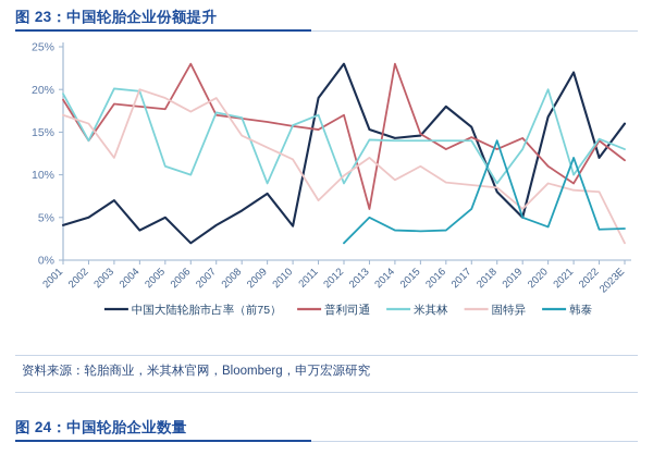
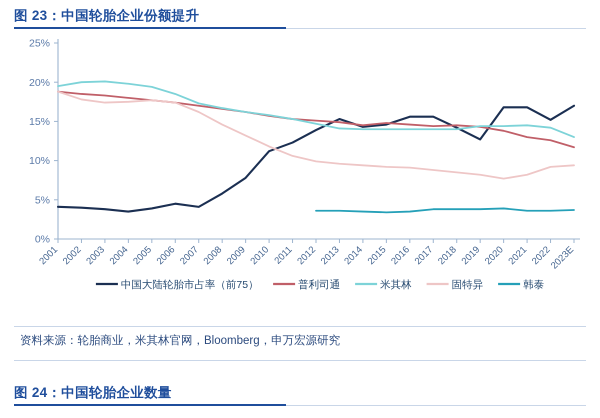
固特异/2001: 17% -> 19%
中国大陆轮胎市占率（前75）/2002: 5% -> 4%
普利司通/2002: 14% -> 18%
米其林/2002: 14% -> 20%
固特异/2002: 16% -> 18%
中国大陆轮胎市占率（前75）/2003: 7% -> 4%
固特异/2003: 12% -> 17%
固特异/2004: 20% -> 18%
中国大陆轮胎市占率（前75）/2005: 5% -> 4%
米其林/2005: 11% -> 19%
固特异/2005: 19% -> 18%
中国大陆轮胎市占率（前75）/2006: 2% -> 4%
普利司通/2006: 23% -> 17%
米其林/2006: 10% -> 18%
固特异/2007: 19% -> 16%
米其林/2009: 9% -> 16%
中国大陆轮胎市占率（前75）/2010: 4% -> 11%
中国大陆轮胎市占率（前75）/2011: 19% -> 12%
米其林/2011: 17% -> 15%
固特异/2011: 7% -> 11%
中国大陆轮胎市占率（前75）/2012: 23% -> 14%
普利司通/2012: 17% -> 15%
米其林/2012: 9% -> 15%
韩泰/2012: 2% -> 4%
普利司通/2013: 6% -> 15%
固特异/2013: 12% -> 10%
韩泰/2013: 5% -> 4%
普利司通/2014: 23% -> 14%
固特异/2015: 11% -> 9%
中国大陆轮胎市占率（前75）/2016: 18% -> 16%
普利司通/2016: 13% -> 15%
韩泰/2017: 6% -> 4%
中国大陆轮胎市占率（前75）/2018: 8% -> 14%
普利司通/2018: 13% -> 14%
米其林/2018: 9% -> 14%
韩泰/2018: 14% -> 4%
中国大陆轮胎市占率（前75）/2019: 5% -> 13%
米其林/2019: 13% -> 14%
固特异/2019: 6% -> 8%
韩泰/2019: 5% -> 4%
普利司通/2020: 11% -> 14%
米其林/2020: 20% -> 14%
固特异/2020: 9% -> 8%
中国大陆轮胎市占率（前75）/2021: 22% -> 17%
普利司通/2021: 9% -> 13%
米其林/2021: 10% -> 14%
韩泰/2021: 12% -> 4%
中国大陆轮胎市占率（前75）/2022: 12% -> 15%
普利司通/2022: 14% -> 13%
固特异/2022: 8% -> 9%
中国大陆轮胎市占率（前75）/2023E: 16% -> 17%
固特异/2023E: 2% -> 9%
